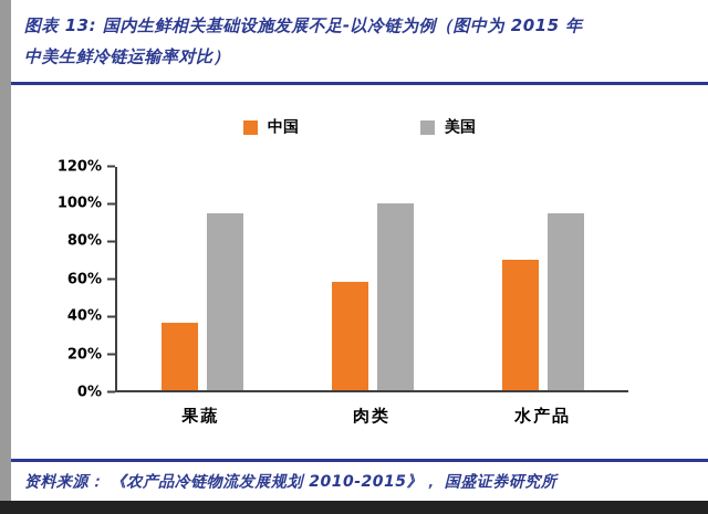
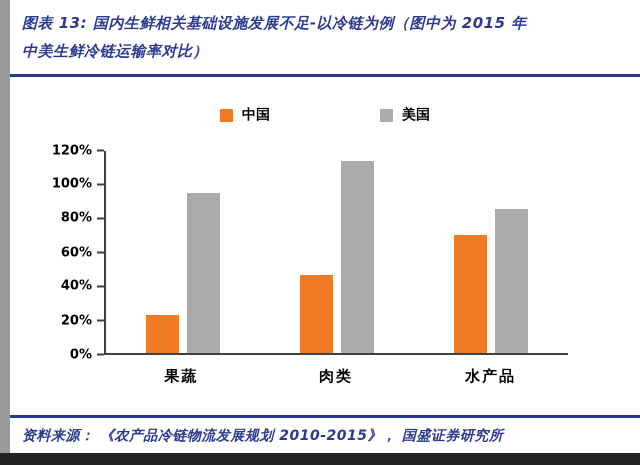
中国/果蔬: 36% -> 22%
中国/肉类: 58% -> 46%
美国/肉类: 100% -> 114%
美国/水产品: 95% -> 85%
